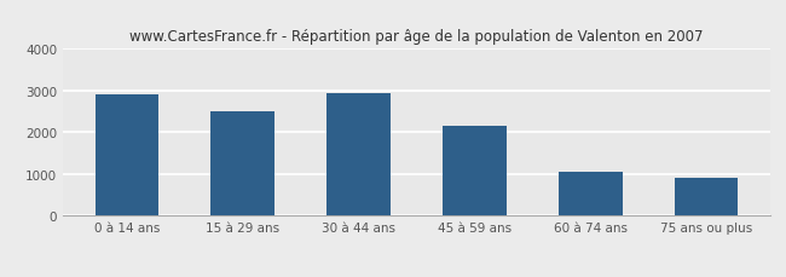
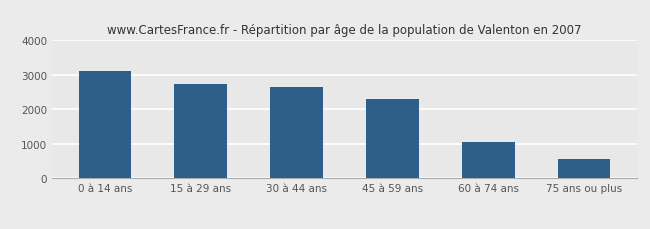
0 à 14 ans: 2900 -> 3100
15 à 29 ans: 2500 -> 2750
30 à 44 ans: 2950 -> 2650
45 à 59 ans: 2150 -> 2300
75 ans ou plus: 900 -> 550
